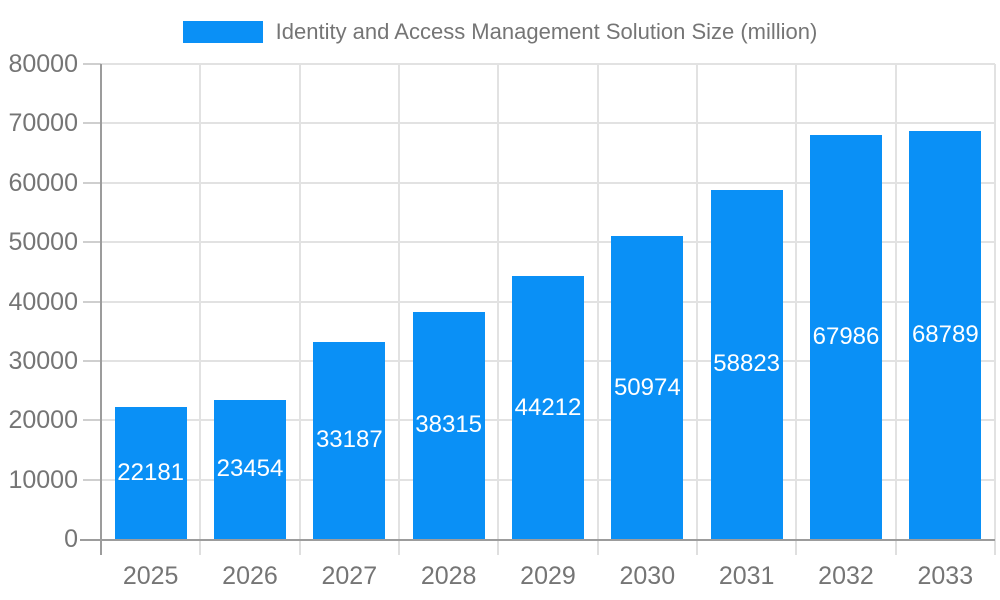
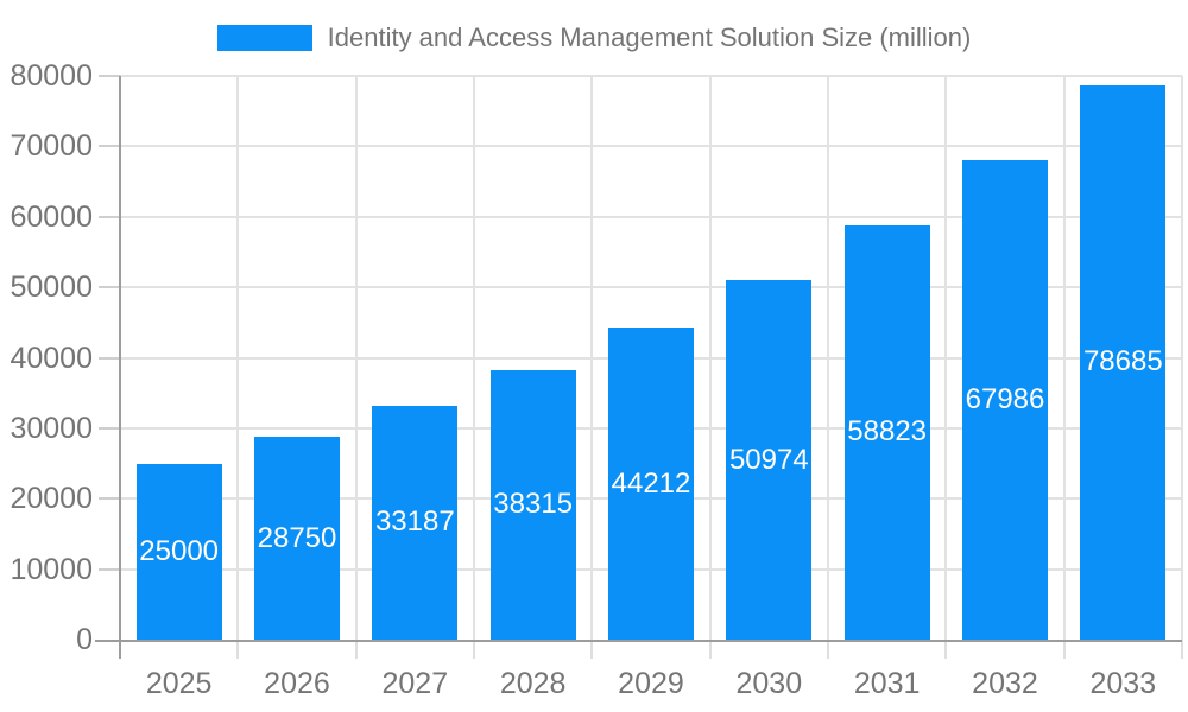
2025: 22181 -> 25000
2026: 23454 -> 28750
2033: 68789 -> 78685
